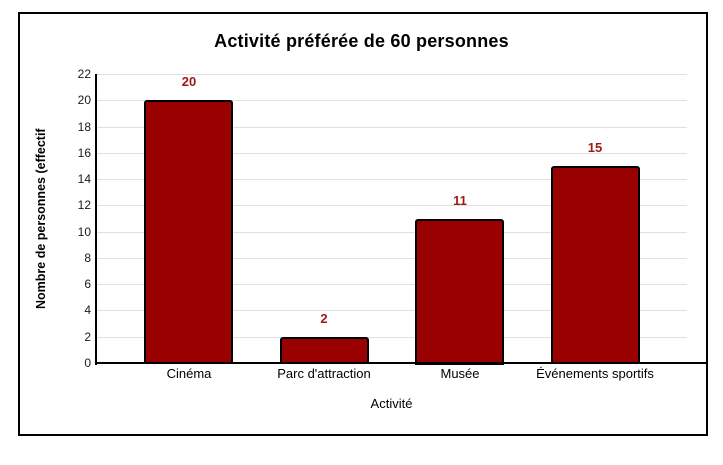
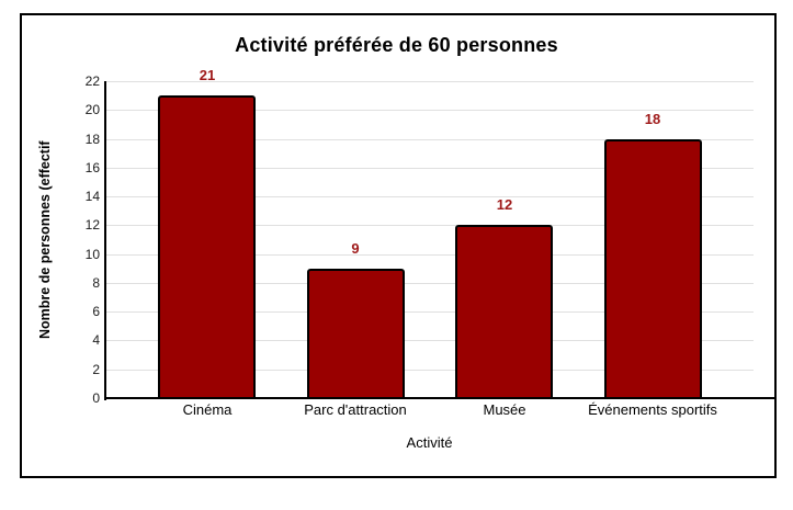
Cinéma: 20 -> 21
Parc d'attraction: 2 -> 9
Musée: 11 -> 12
Événements sportifs: 15 -> 18
